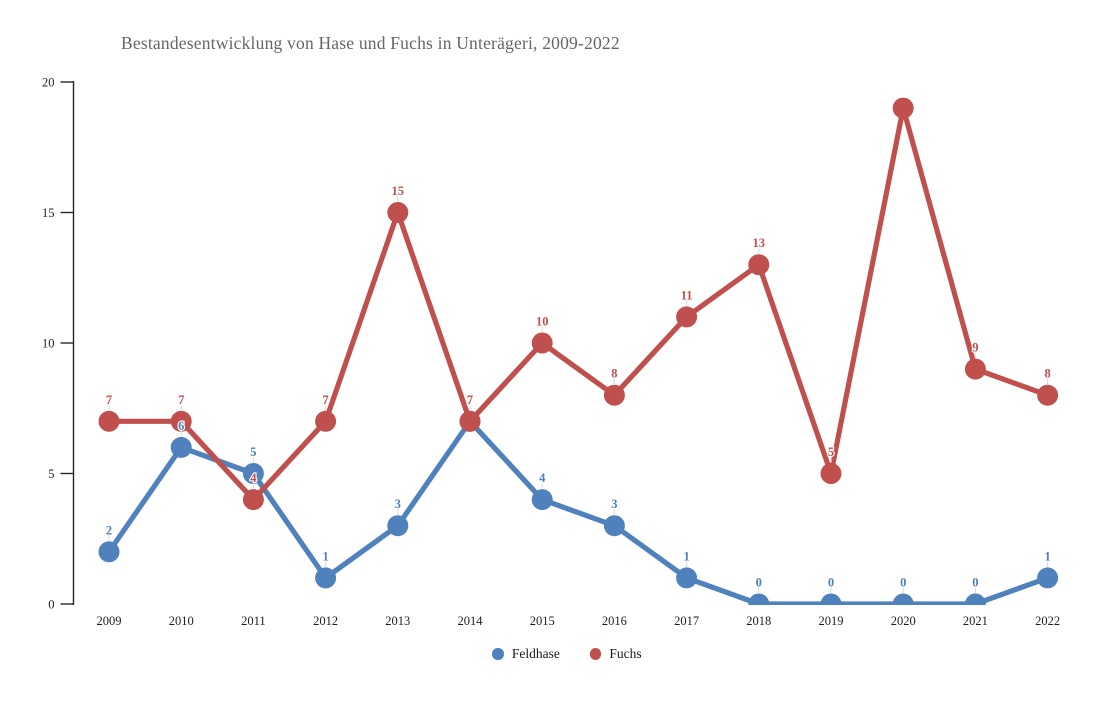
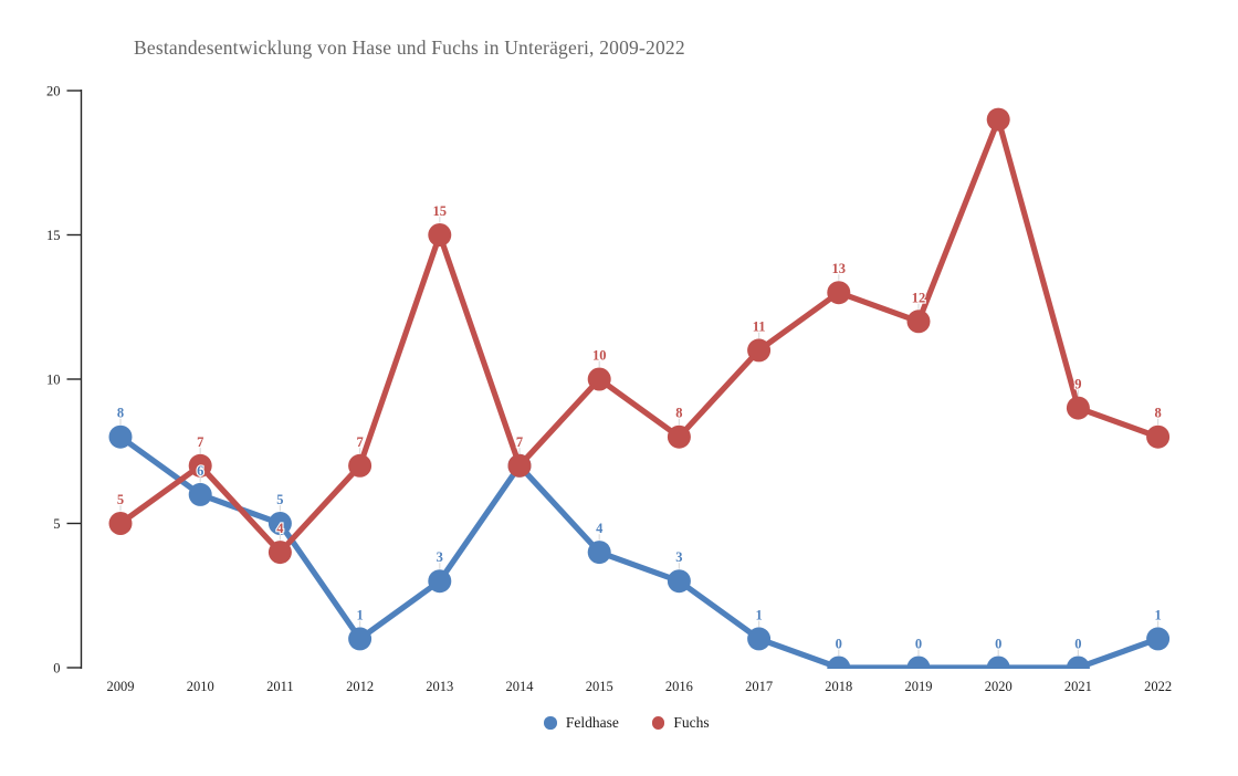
Feldhase/2009: 2 -> 8
Fuchs/2009: 7 -> 5
Fuchs/2019: 5 -> 12
